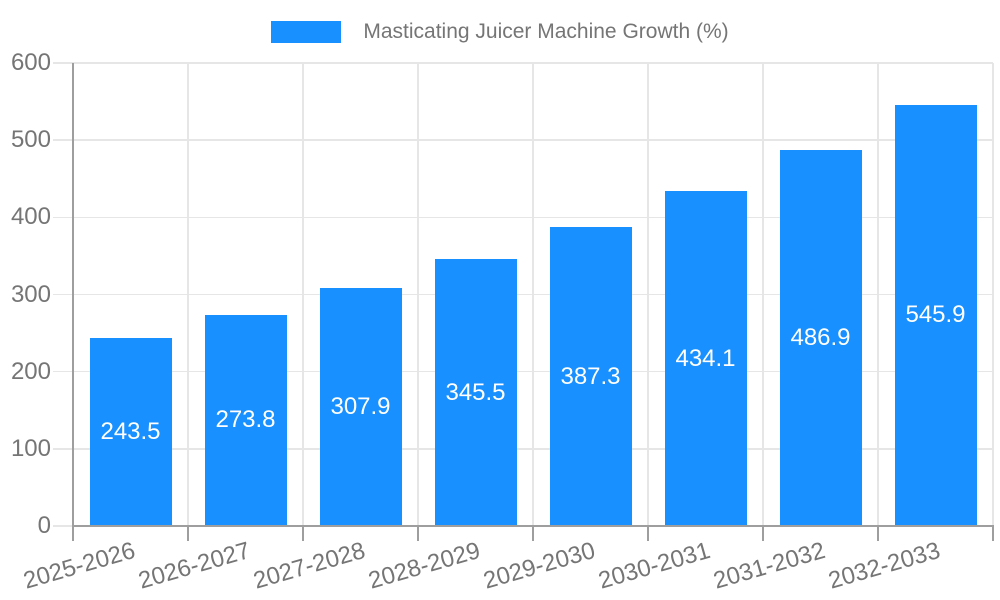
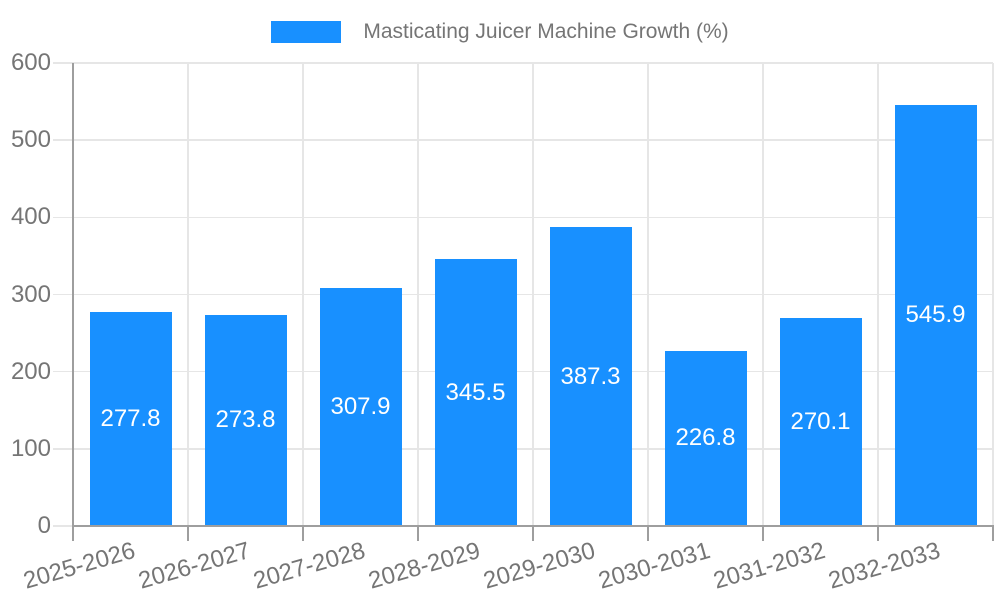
2025-2026: 243.5 -> 277.8
2030-2031: 434.1 -> 226.8
2031-2032: 486.9 -> 270.1
